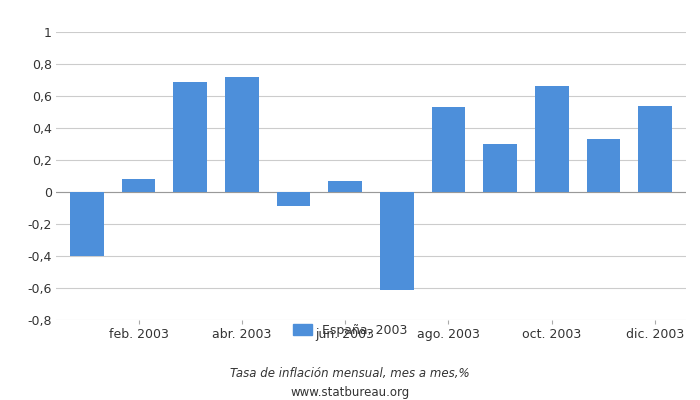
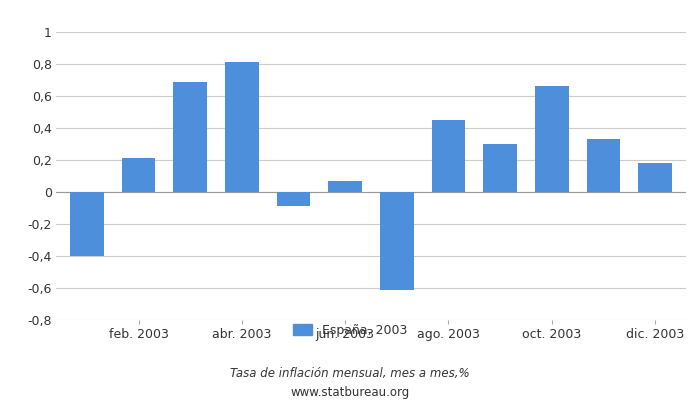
feb. 2003: 0,08 -> 0,21
abr. 2003: 0,72 -> 0,81
ago. 2003: 0,53 -> 0,45
dic. 2003: 0,54 -> 0,18
